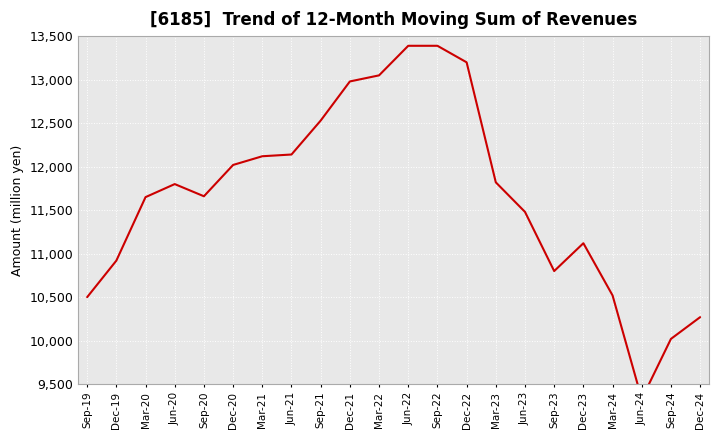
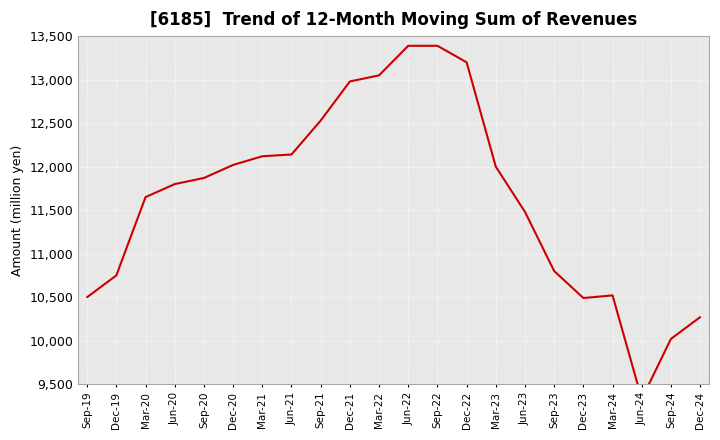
Dec-19: 10,920 -> 10,750
Sep-20: 11,660 -> 11,870
Mar-23: 11,820 -> 12,000
Dec-23: 11,120 -> 10,490
